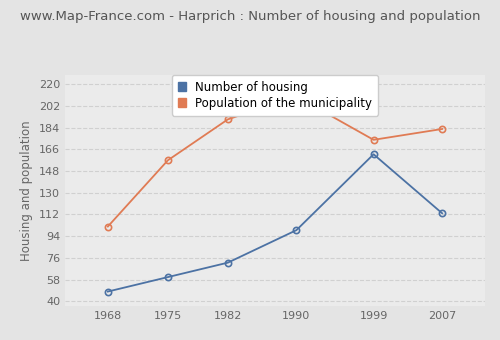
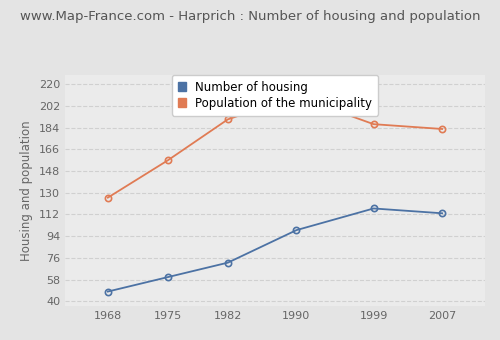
Population of the municipality/1968: 102 -> 126
Number of housing/1999: 162 -> 117
Population of the municipality/1999: 174 -> 187
